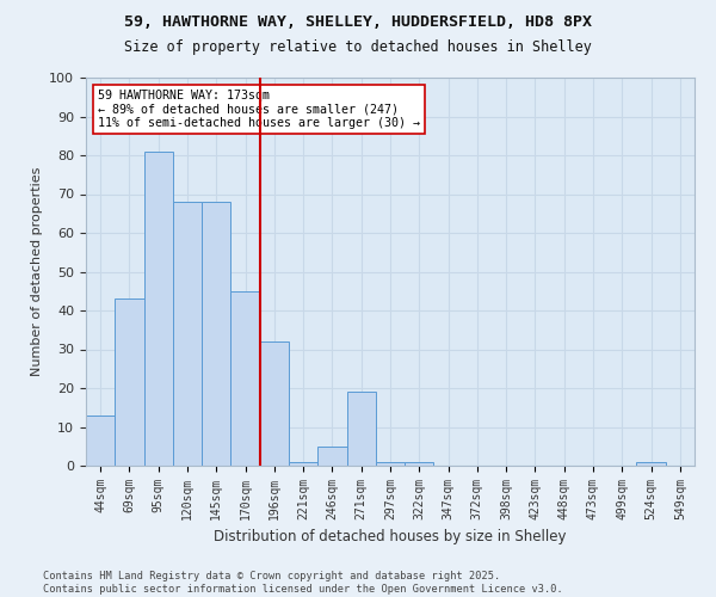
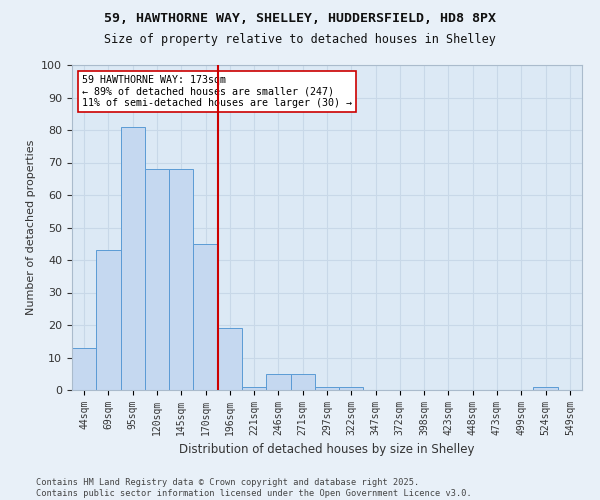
196sqm: 32 -> 19
271sqm: 19 -> 5
